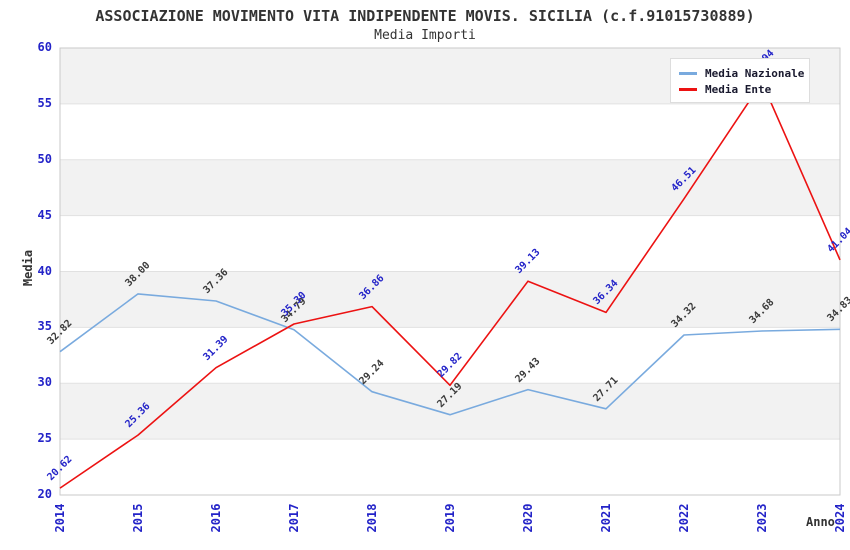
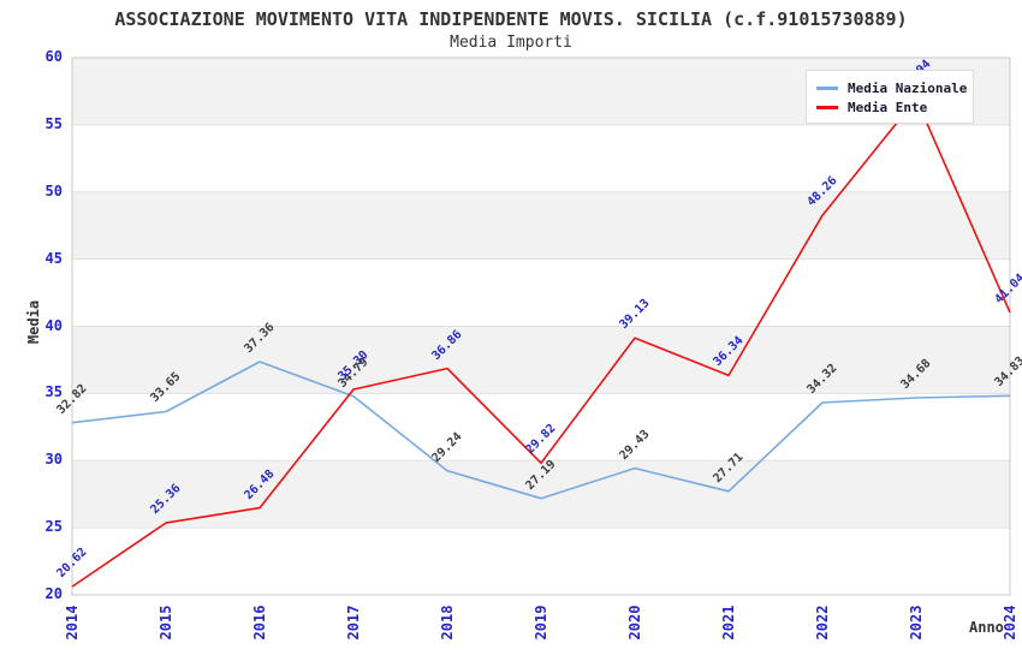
Media Nazionale/2015: 38.00 -> 33.65
Media Ente/2016: 31.39 -> 26.48
Media Ente/2022: 46.51 -> 48.26
